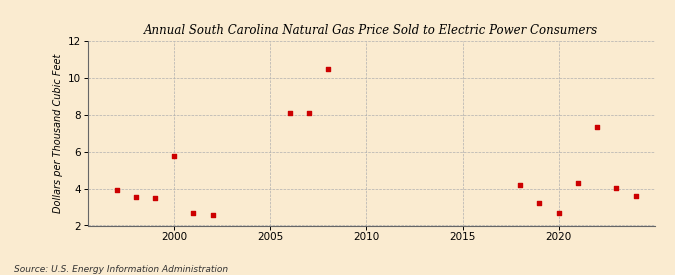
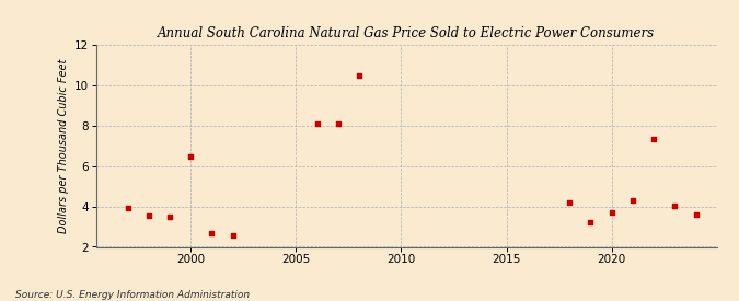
2000: 5.8 -> 6.5
2020: 2.7 -> 3.7
